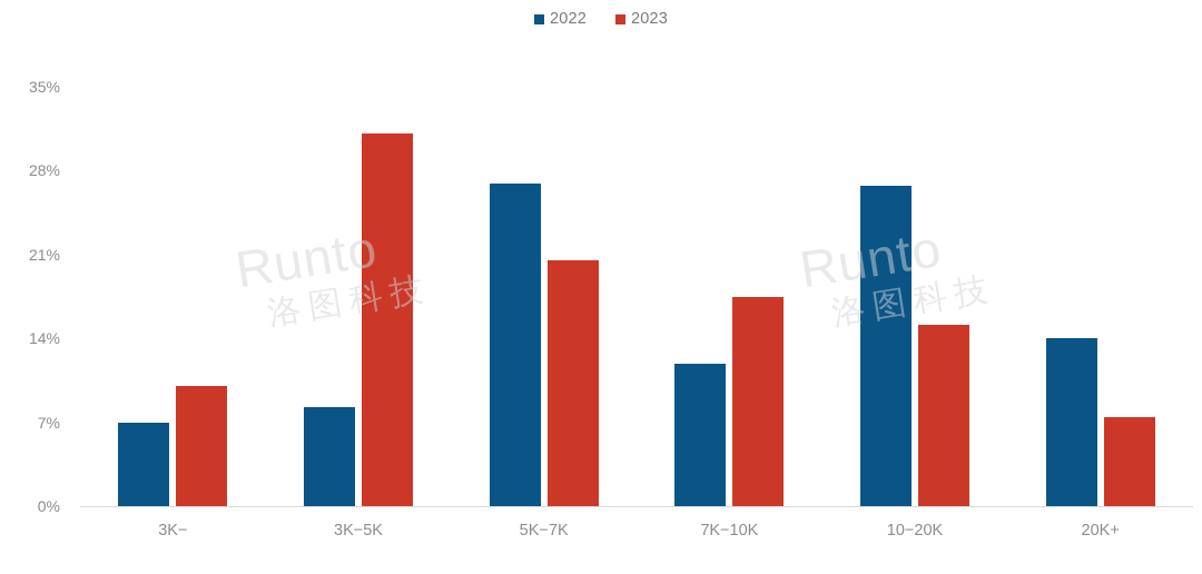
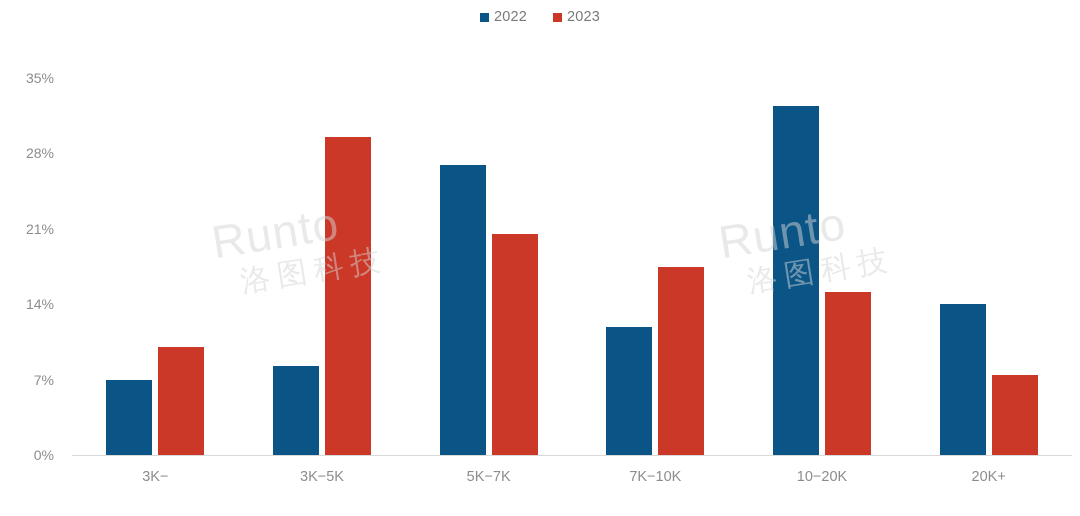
2023/3K−5K: 31.1% -> 29.5%
2022/10−20K: 26.7% -> 32.4%
